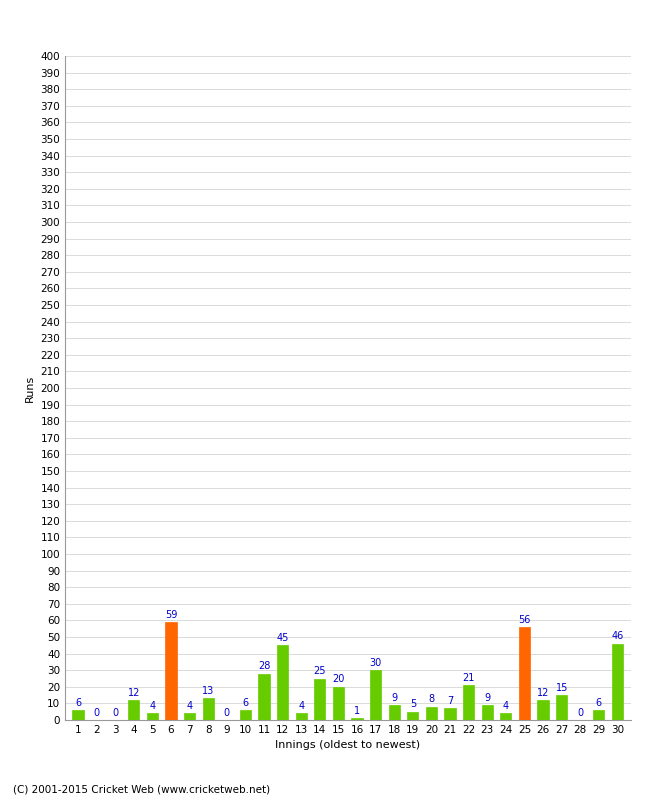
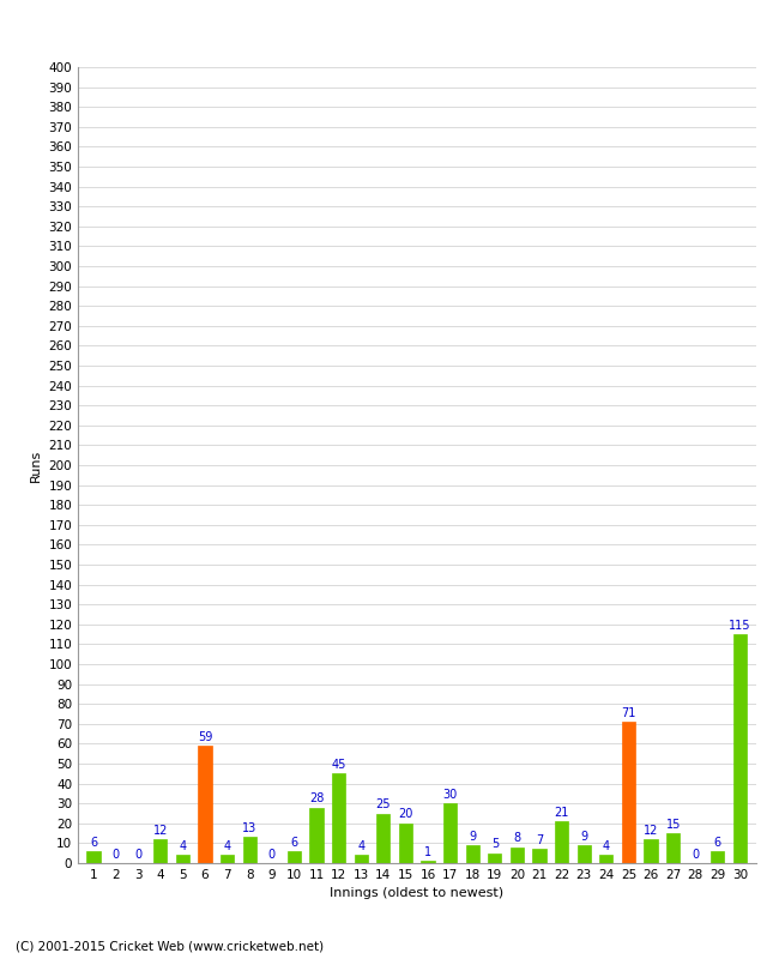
25: 56 -> 71
30: 46 -> 115
